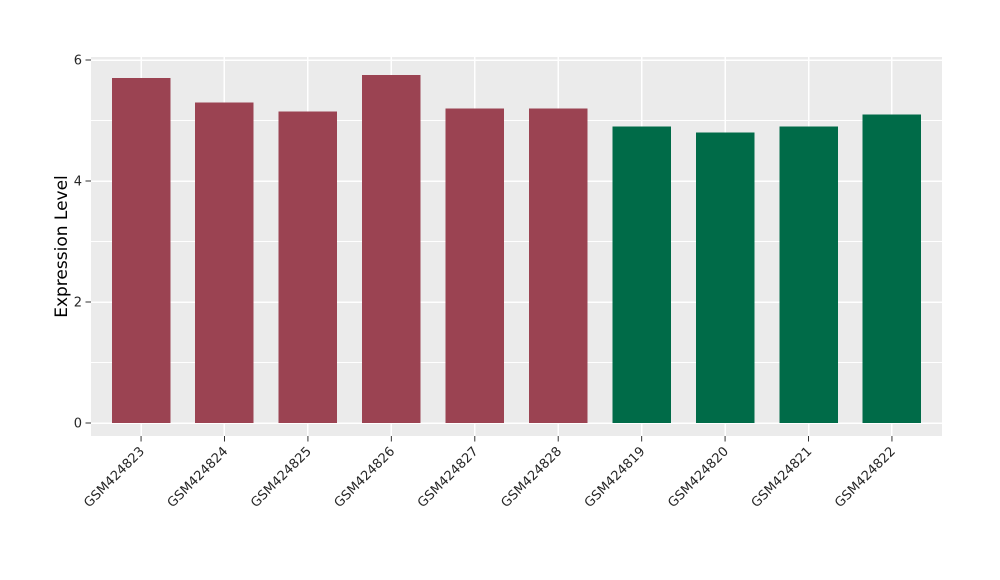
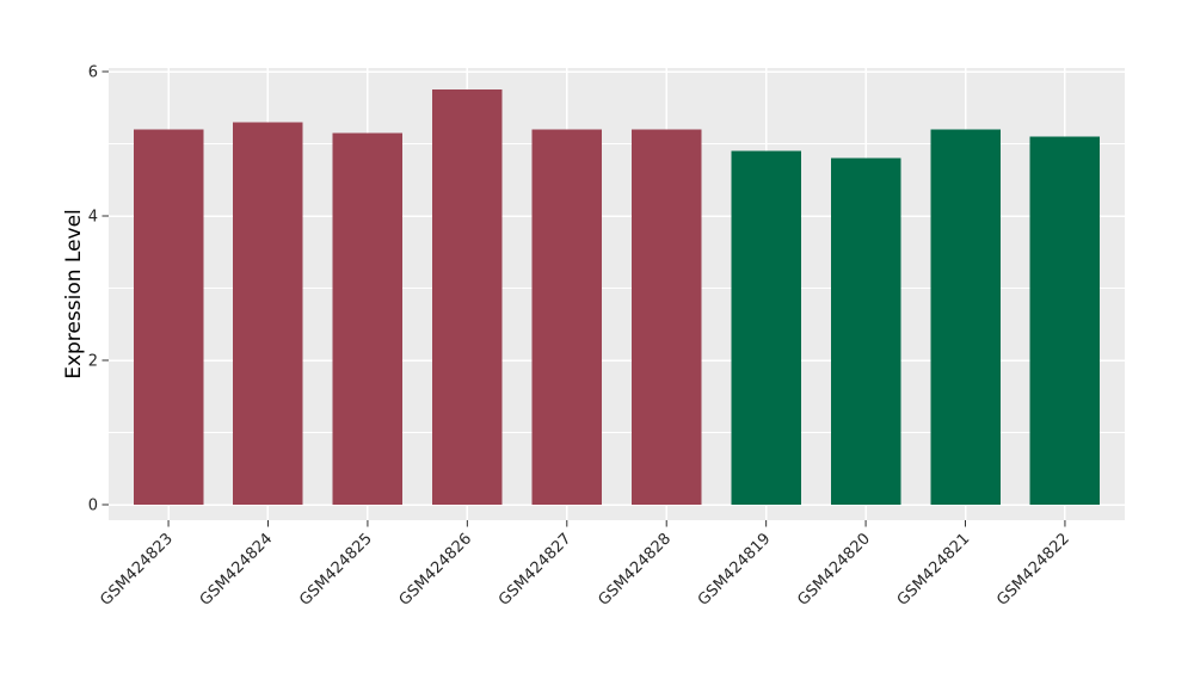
GSM424823: 5.7 -> 5.2
GSM424821: 4.9 -> 5.2
